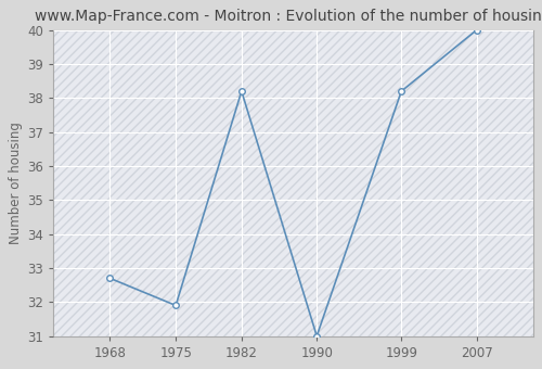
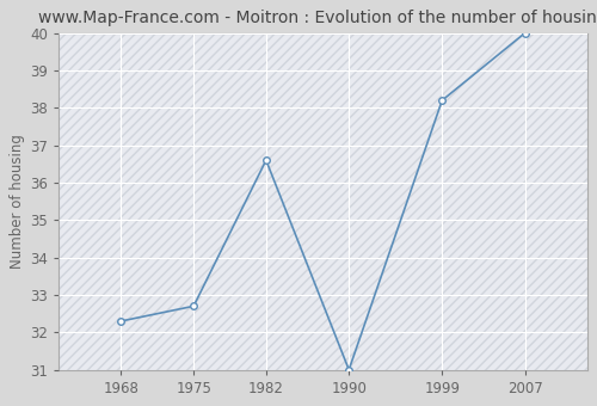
1968: 32.7 -> 32.3
1975: 31.9 -> 32.7
1982: 38.2 -> 36.6
